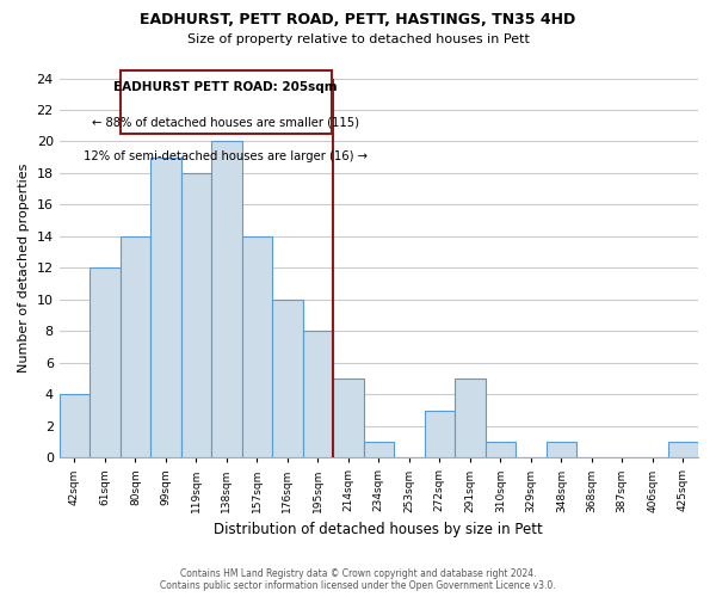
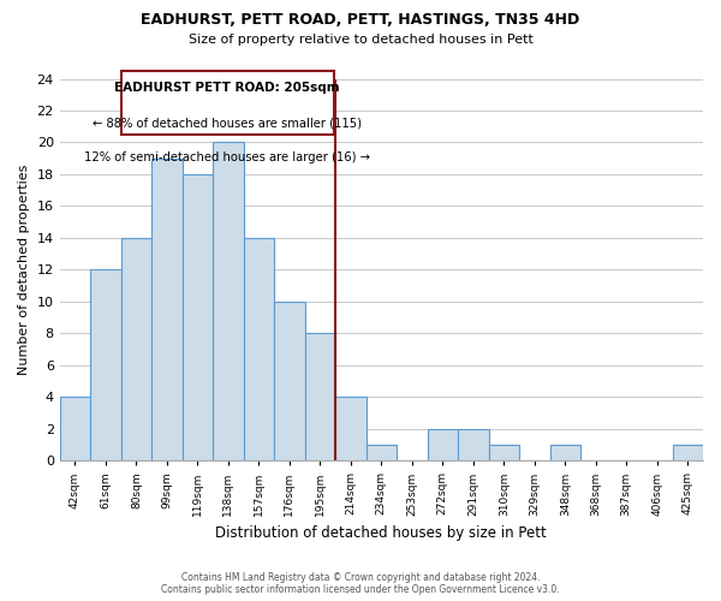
214sqm: 5 -> 4
272sqm: 3 -> 2
291sqm: 5 -> 2
